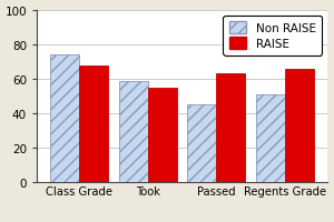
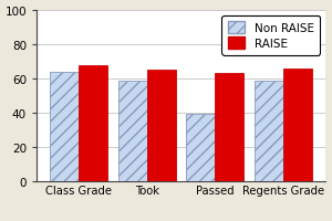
Non RAISE/Class Grade: 74 -> 64
RAISE/Took: 55 -> 65
Non RAISE/Passed: 45 -> 39
Non RAISE/Regents Grade: 51 -> 59
